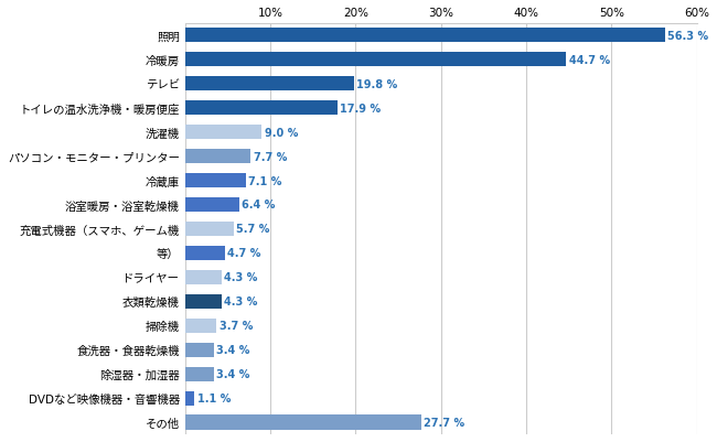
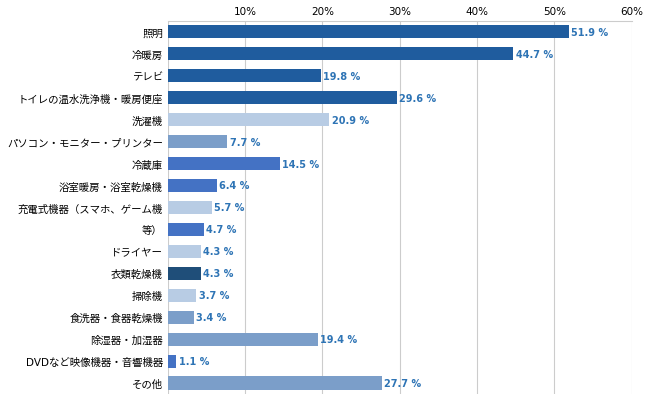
照明: 56.3 -> 51.9
トイレの温水洗浄機・暖房便座: 17.9 -> 29.6
洗濯機: 9.0 -> 20.9
冷蔵庫: 7.1 -> 14.5
除湿器・加湿器: 3.4 -> 19.4
